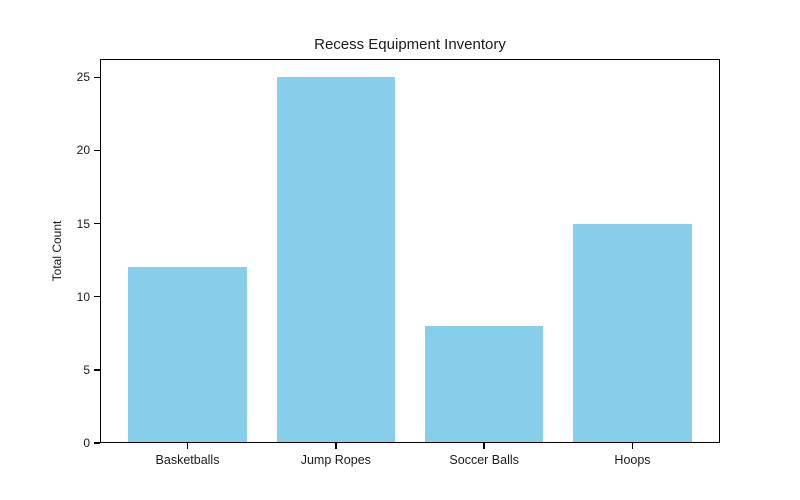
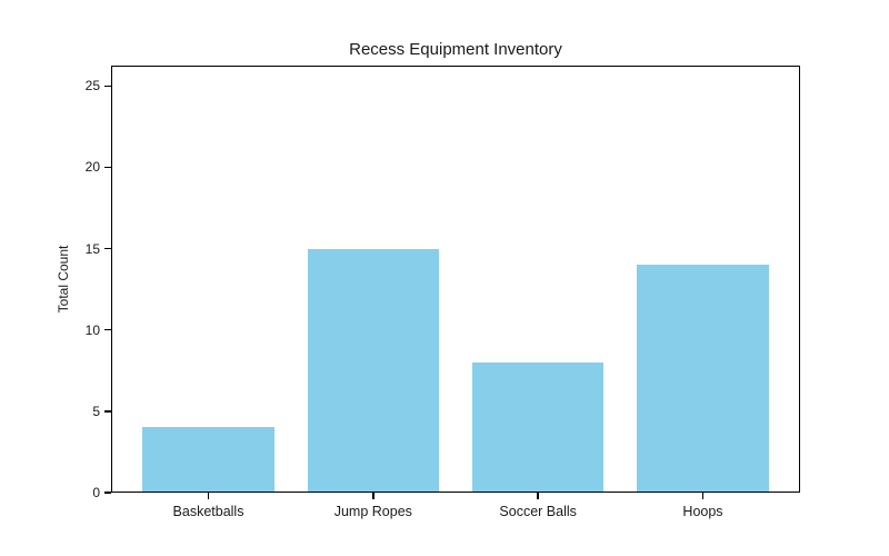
Basketballs: 12 -> 4
Jump Ropes: 25 -> 15
Hoops: 15 -> 14
